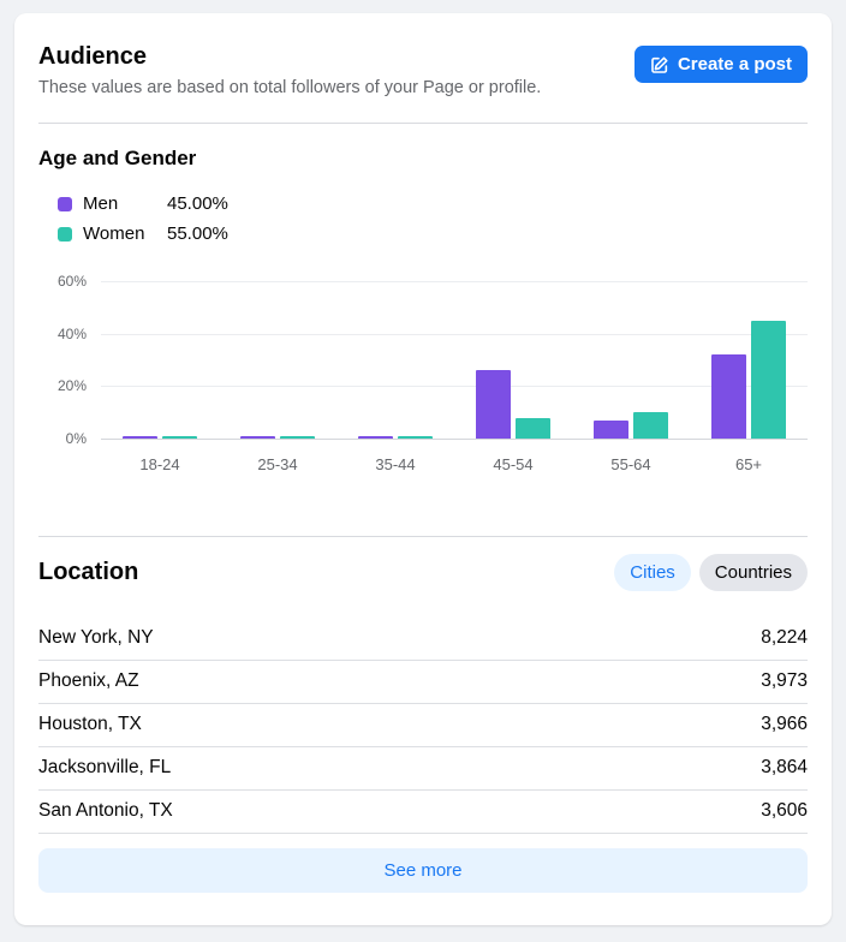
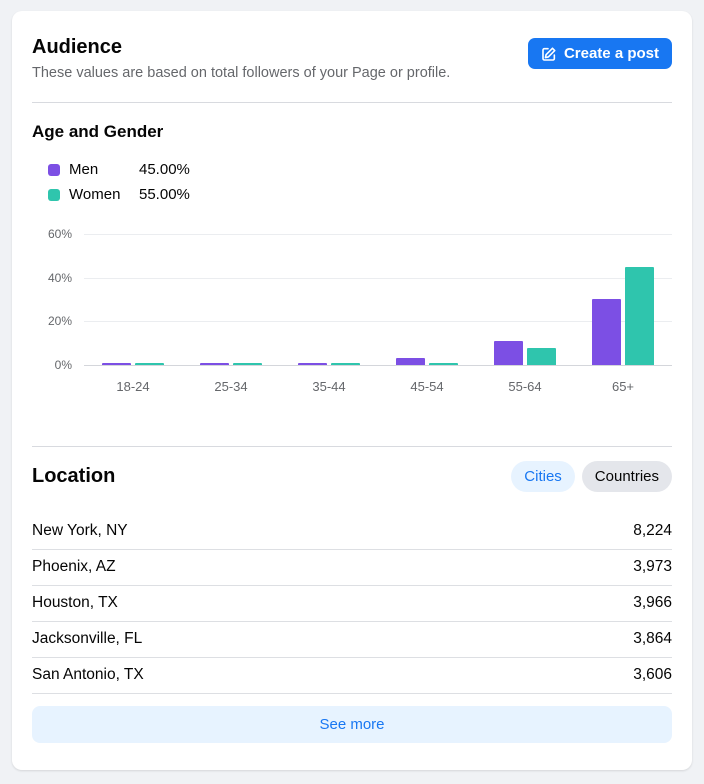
Men/45-54: 26% -> 3%
Women/45-54: 8% -> 1%
Men/55-64: 7% -> 11%
Women/55-64: 10% -> 8%
Men/65+: 32% -> 30%
